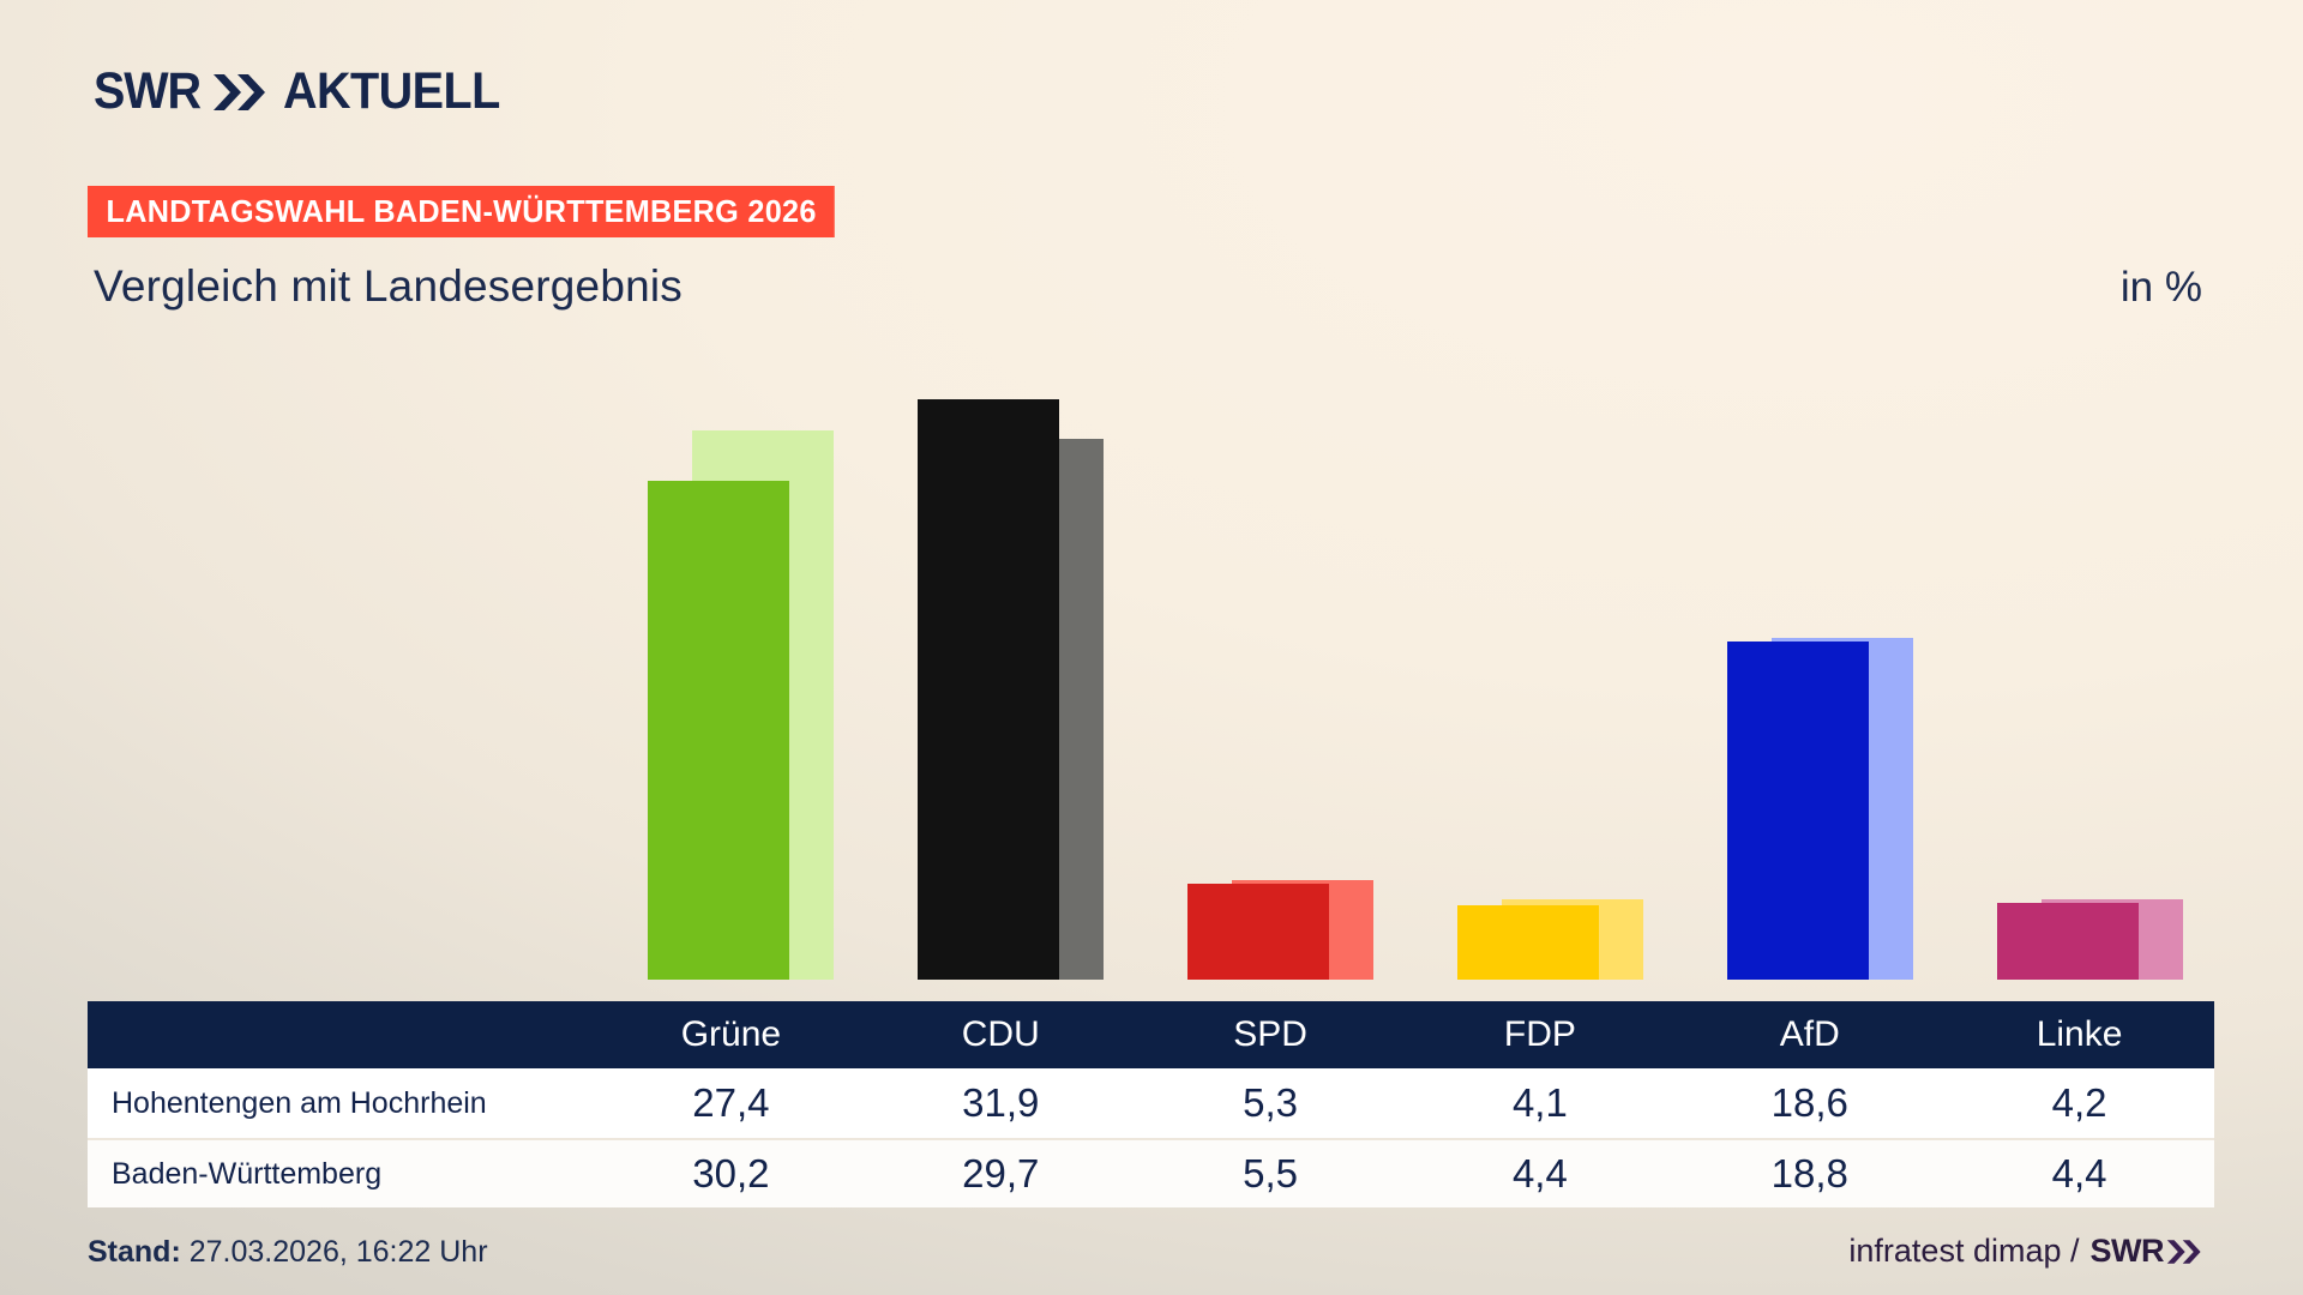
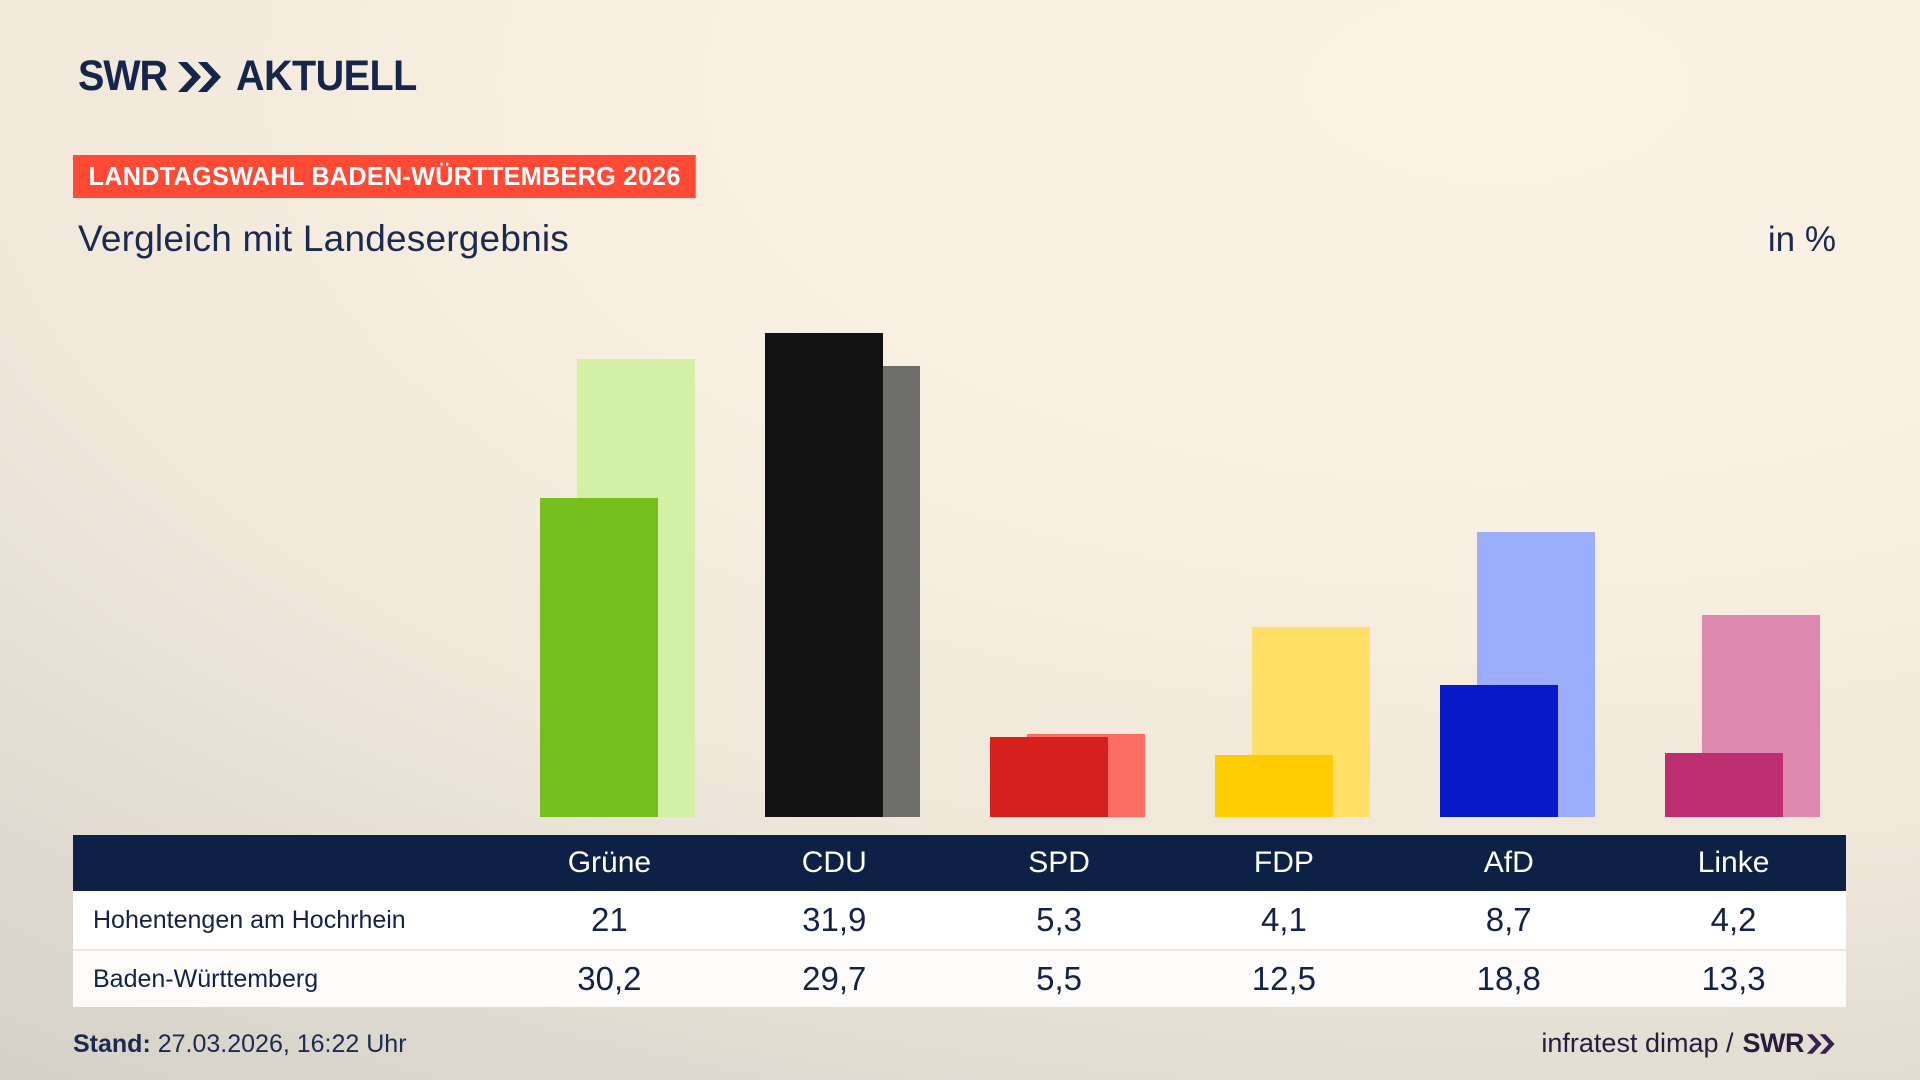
Hohentengen am Hochrhein/Grüne: 27,4 -> 21
Baden-Württemberg/FDP: 4,4 -> 12,5
Hohentengen am Hochrhein/AfD: 18,6 -> 8,7
Baden-Württemberg/Linke: 4,4 -> 13,3
